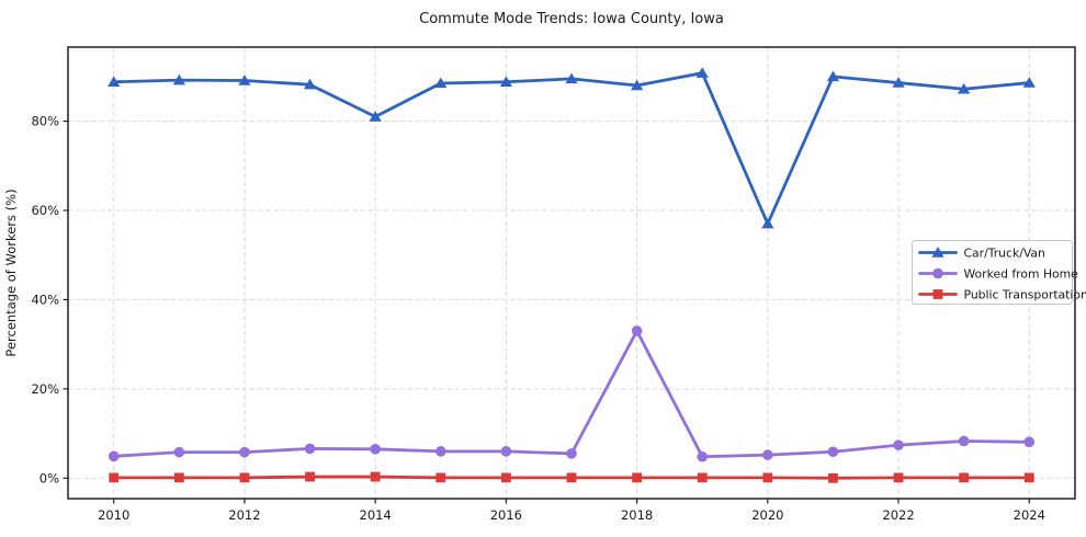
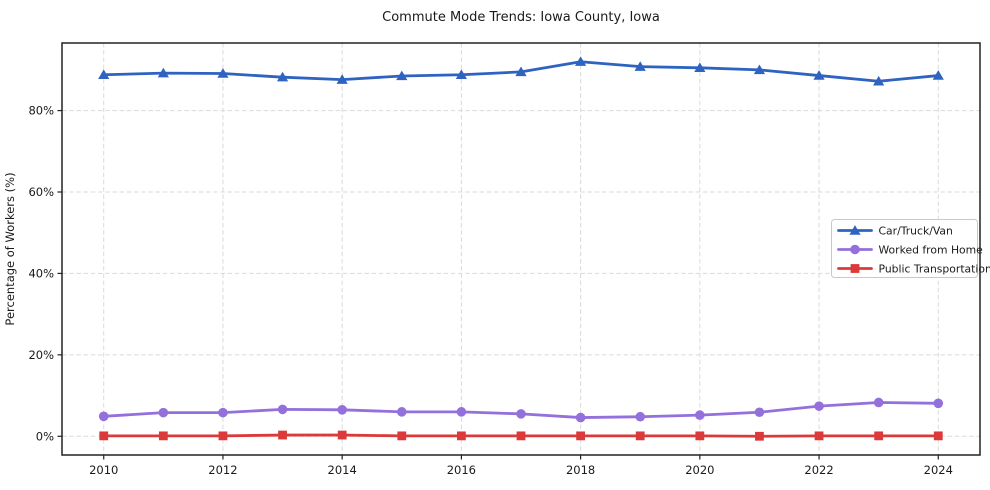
Car/Truck/Van/2014: 81% -> 88%
Car/Truck/Van/2018: 88% -> 92%
Worked from Home/2018: 33% -> 5%
Car/Truck/Van/2020: 57% -> 90%
